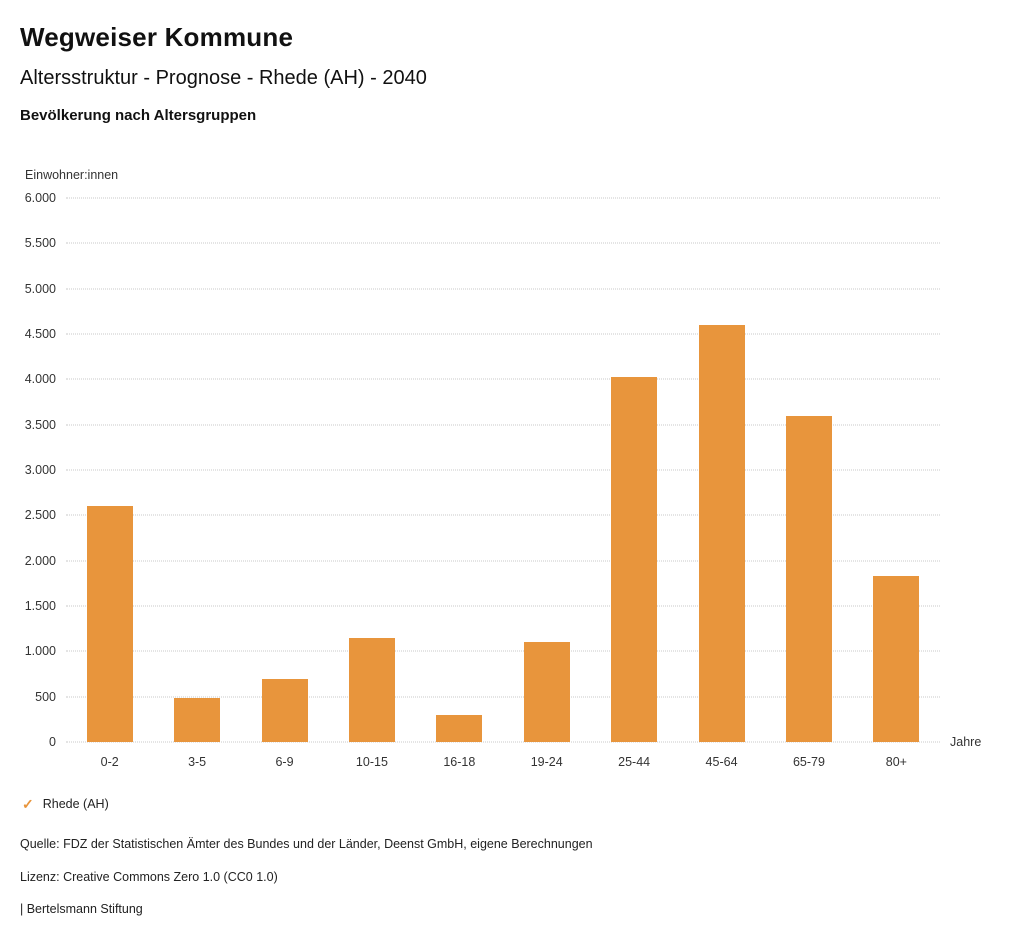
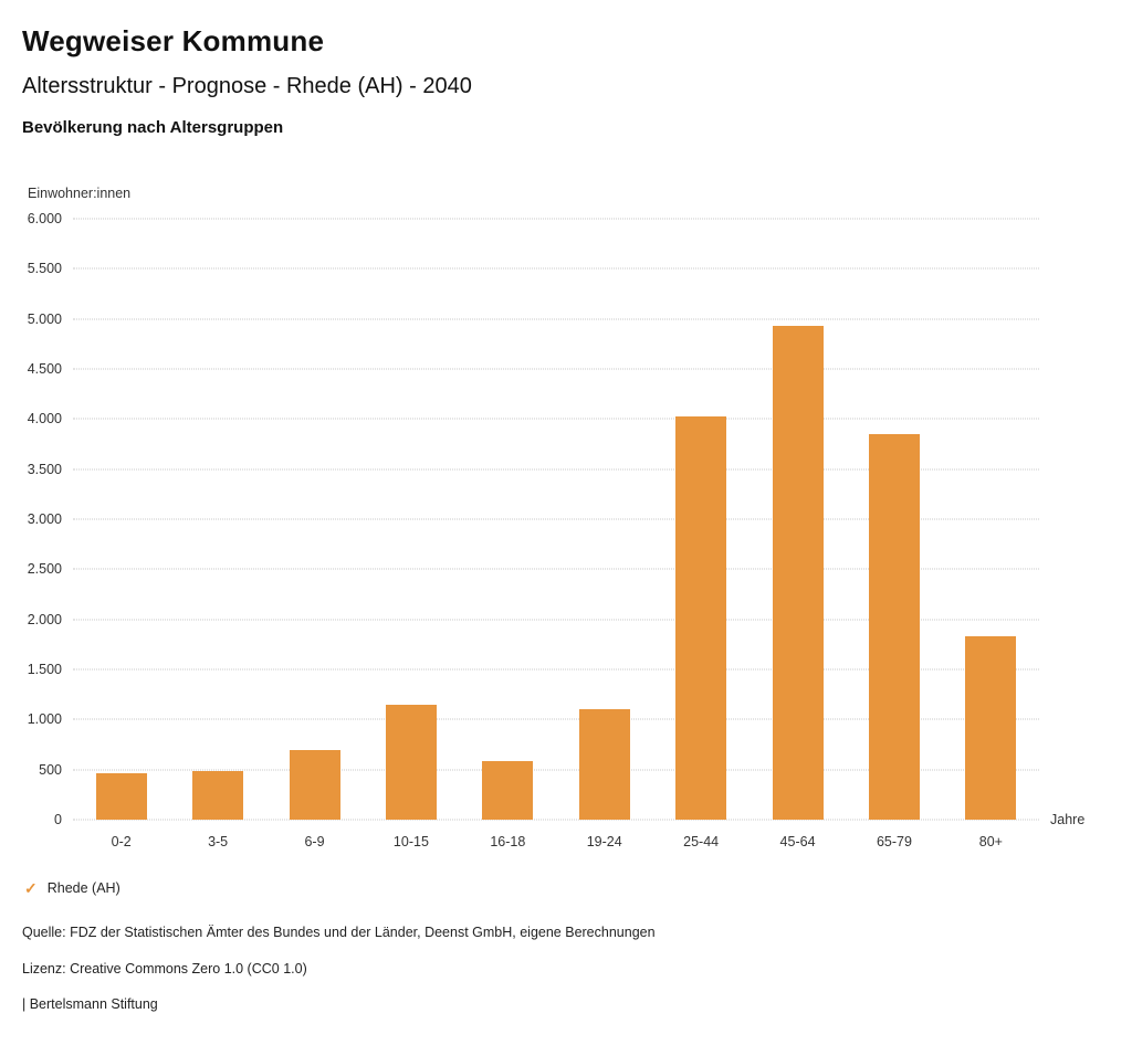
0-2: 2600 -> 500
16-18: 300 -> 600
45-64: 4600 -> 4900
65-79: 3600 -> 3800
